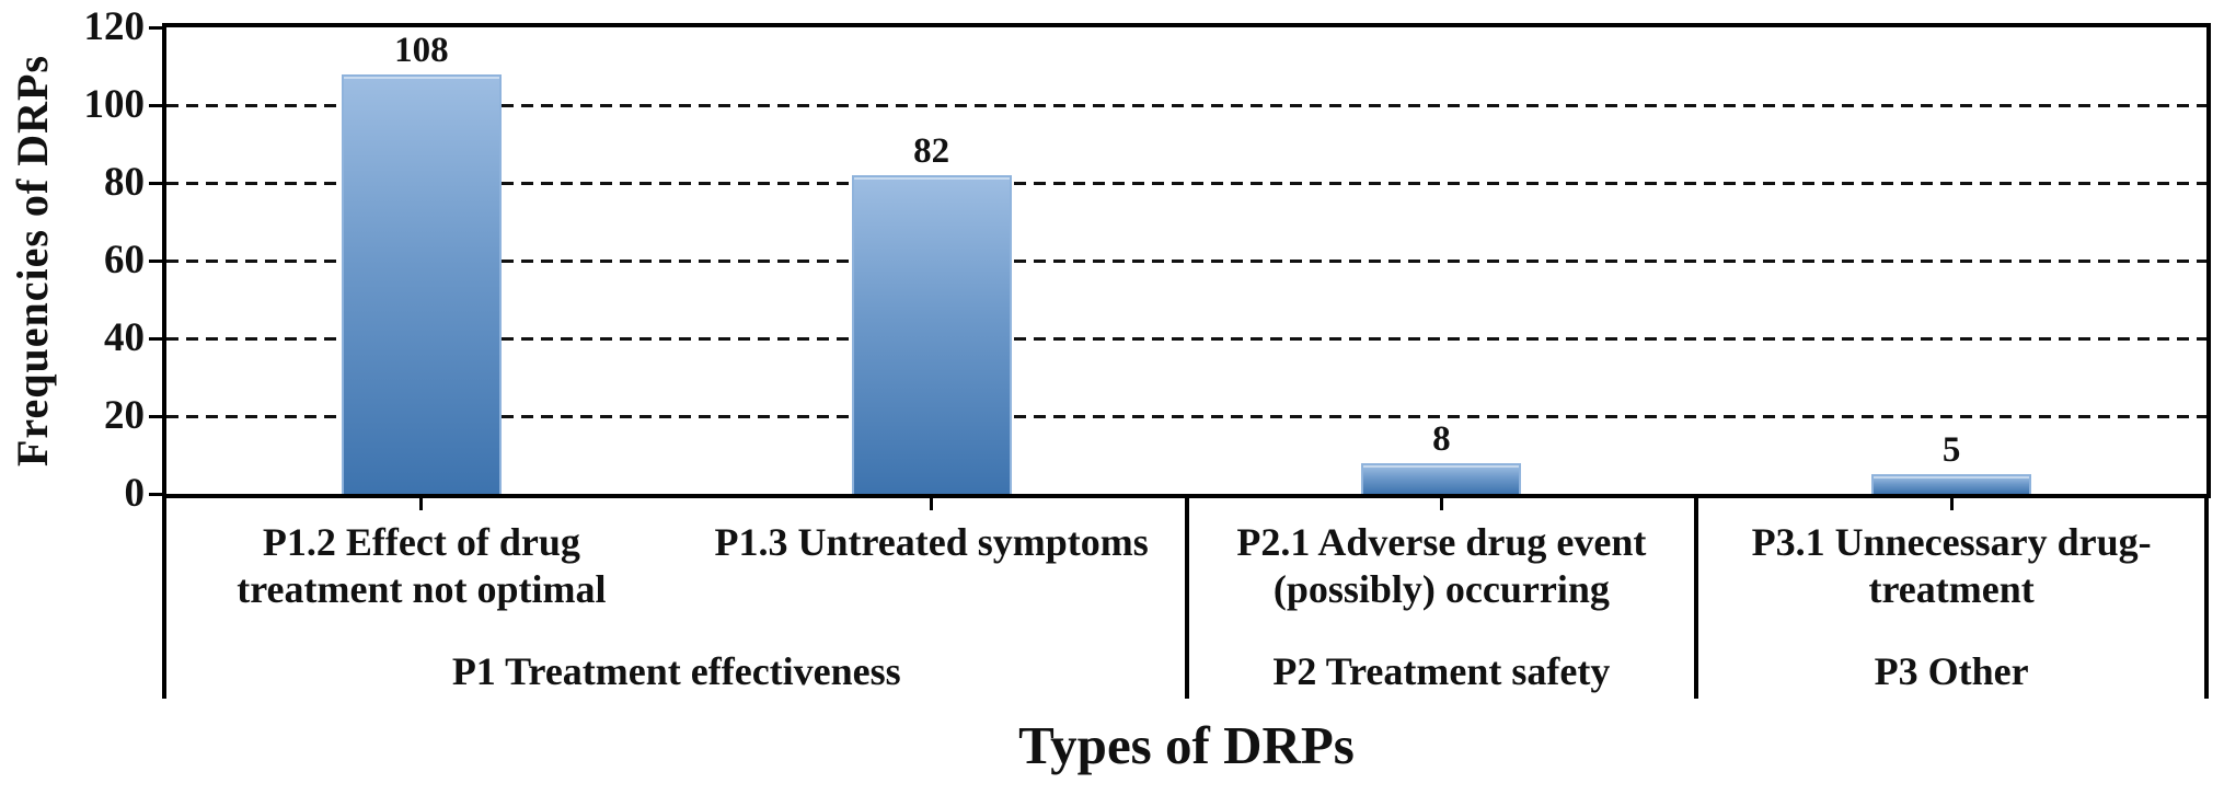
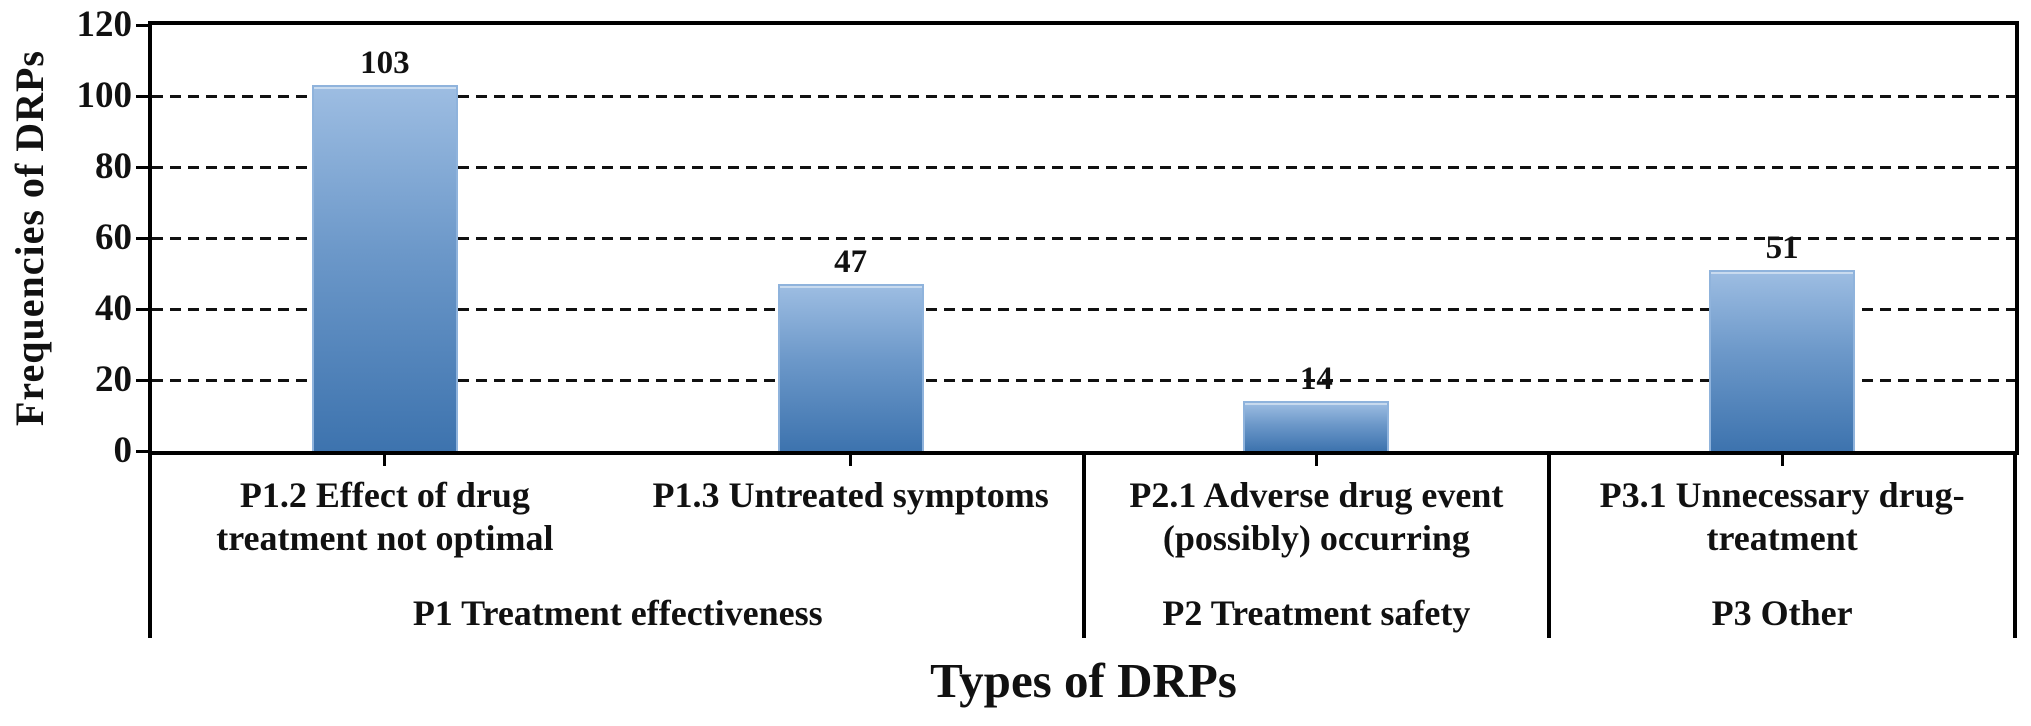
P1.2 Effect of drug treatment not optimal: 108 -> 103
P1.3 Untreated symptoms: 82 -> 47
P2.1 Adverse drug event (possibly) occurring: 8 -> 14
P3.1 Unnecessary drug- treatment: 5 -> 51
